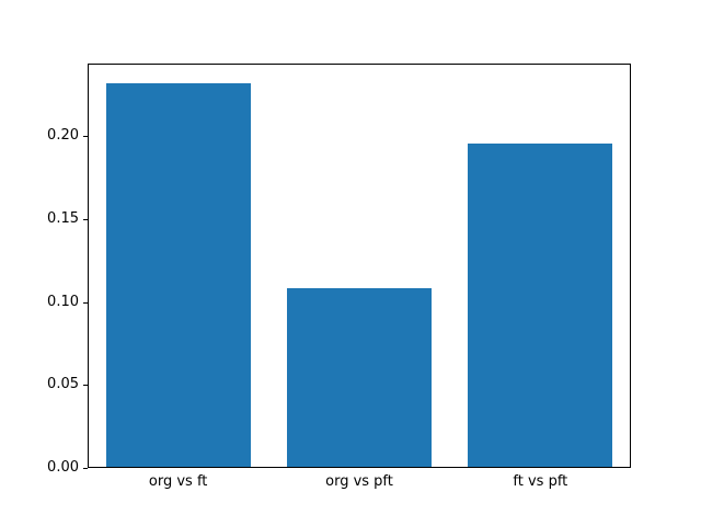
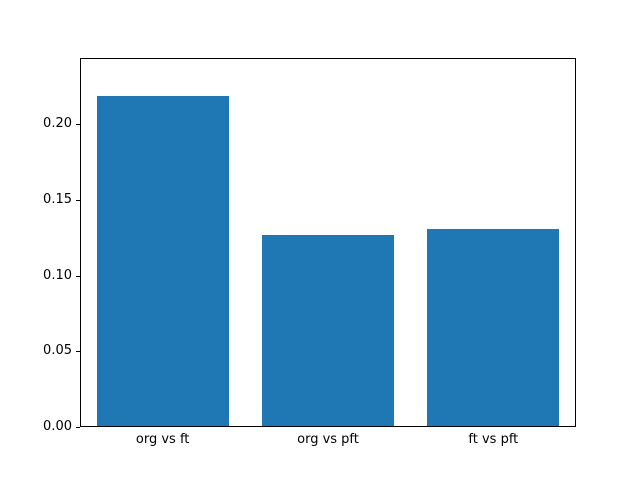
org vs ft: 0.232 -> 0.219
org vs pft: 0.108 -> 0.127
ft vs pft: 0.196 -> 0.131
